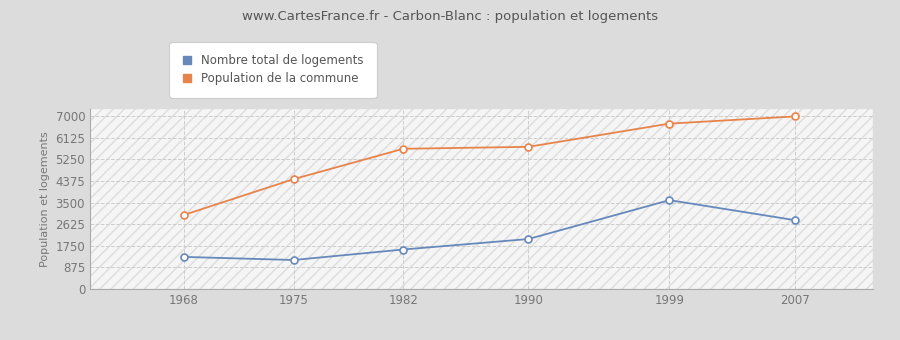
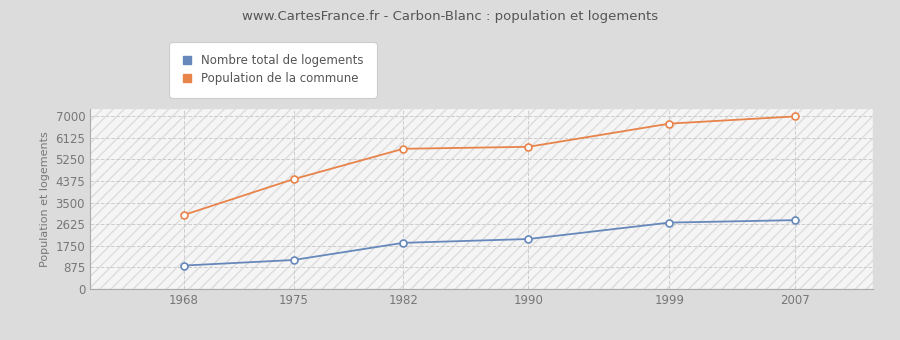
Nombre total de logements/1968: 1300 -> 950
Nombre total de logements/1982: 1600 -> 1870
Nombre total de logements/1999: 3600 -> 2690
